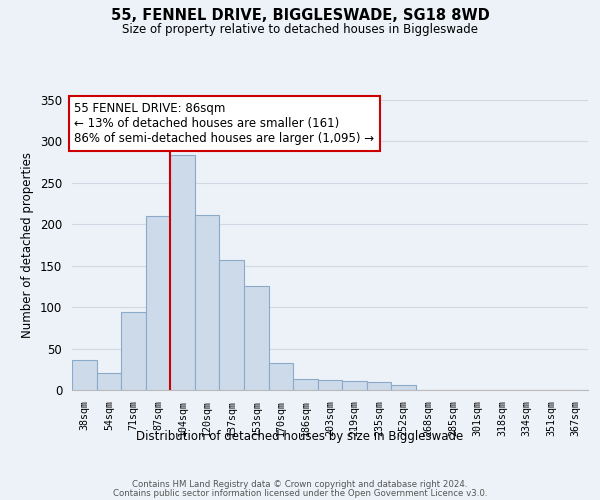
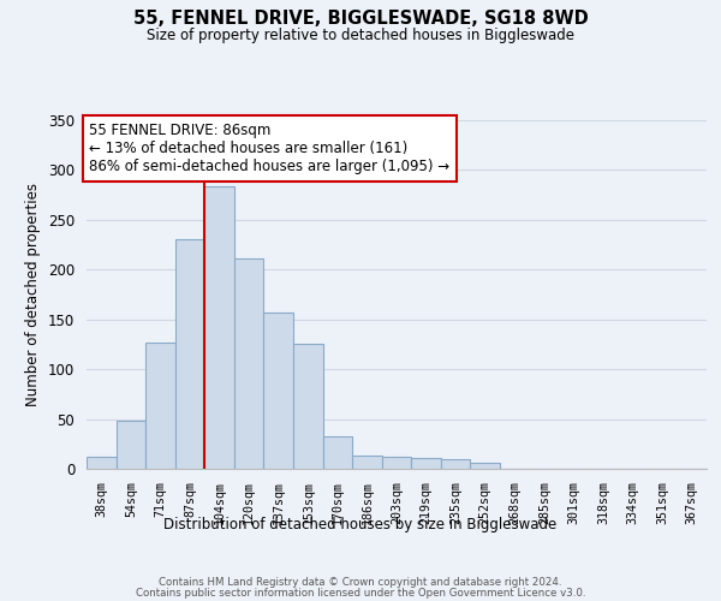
38sqm: 36 -> 12
54sqm: 20 -> 48
71sqm: 94 -> 127
87sqm: 210 -> 231
